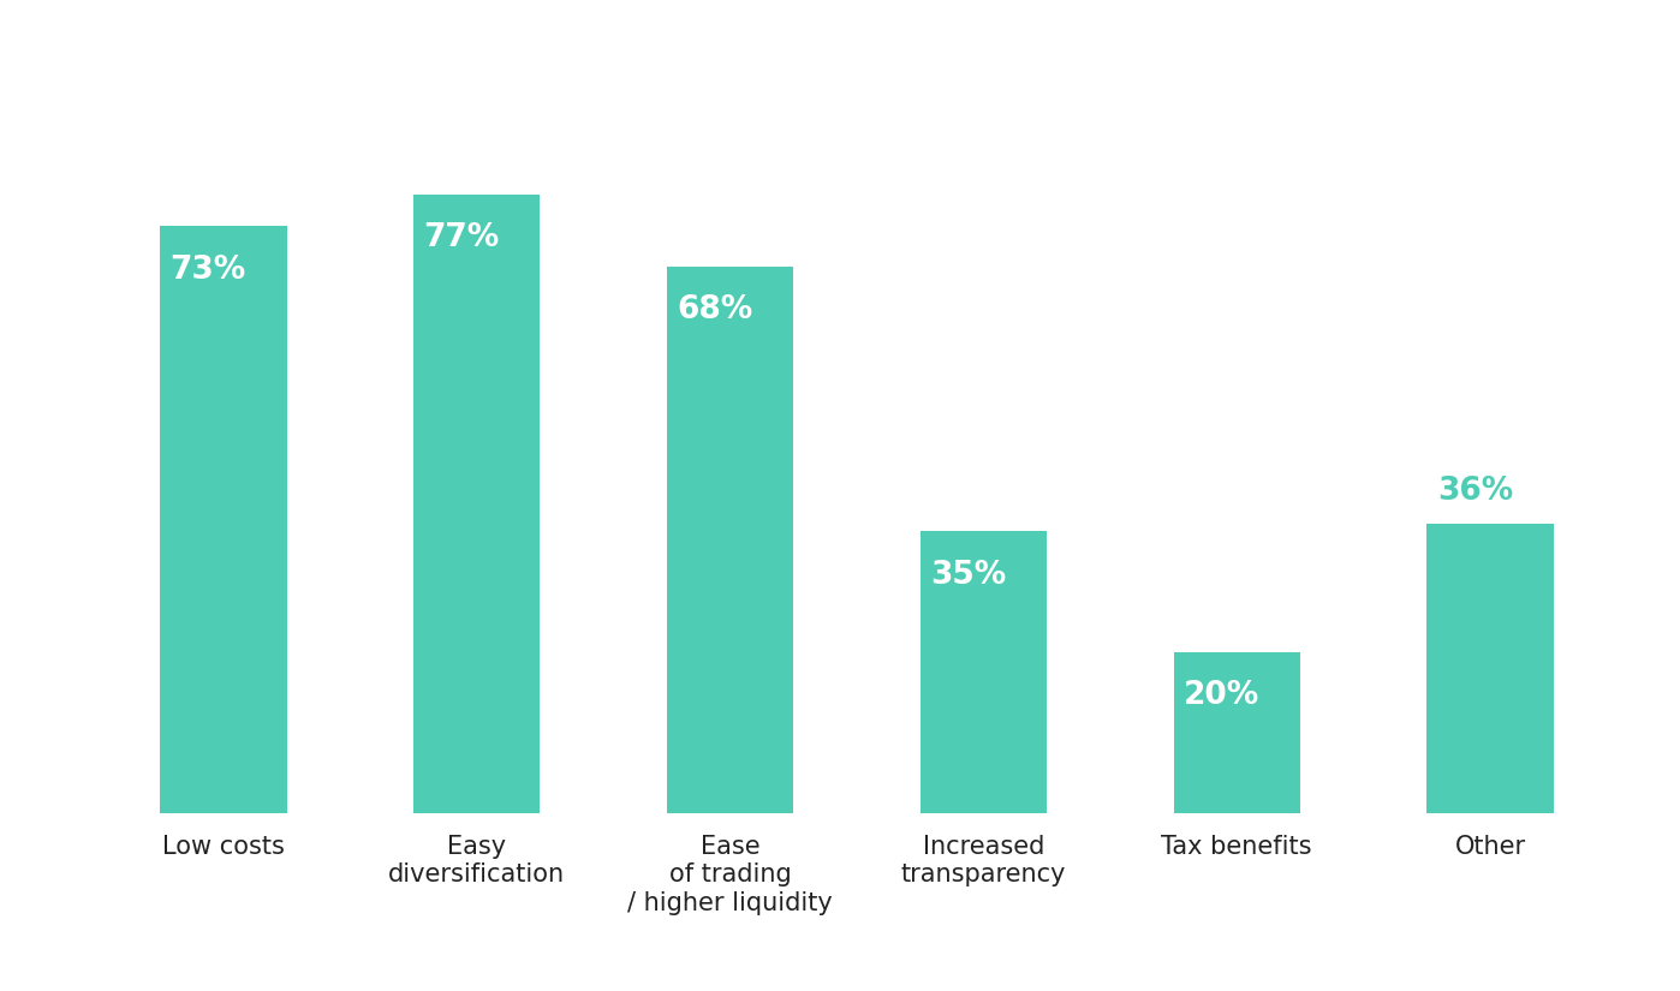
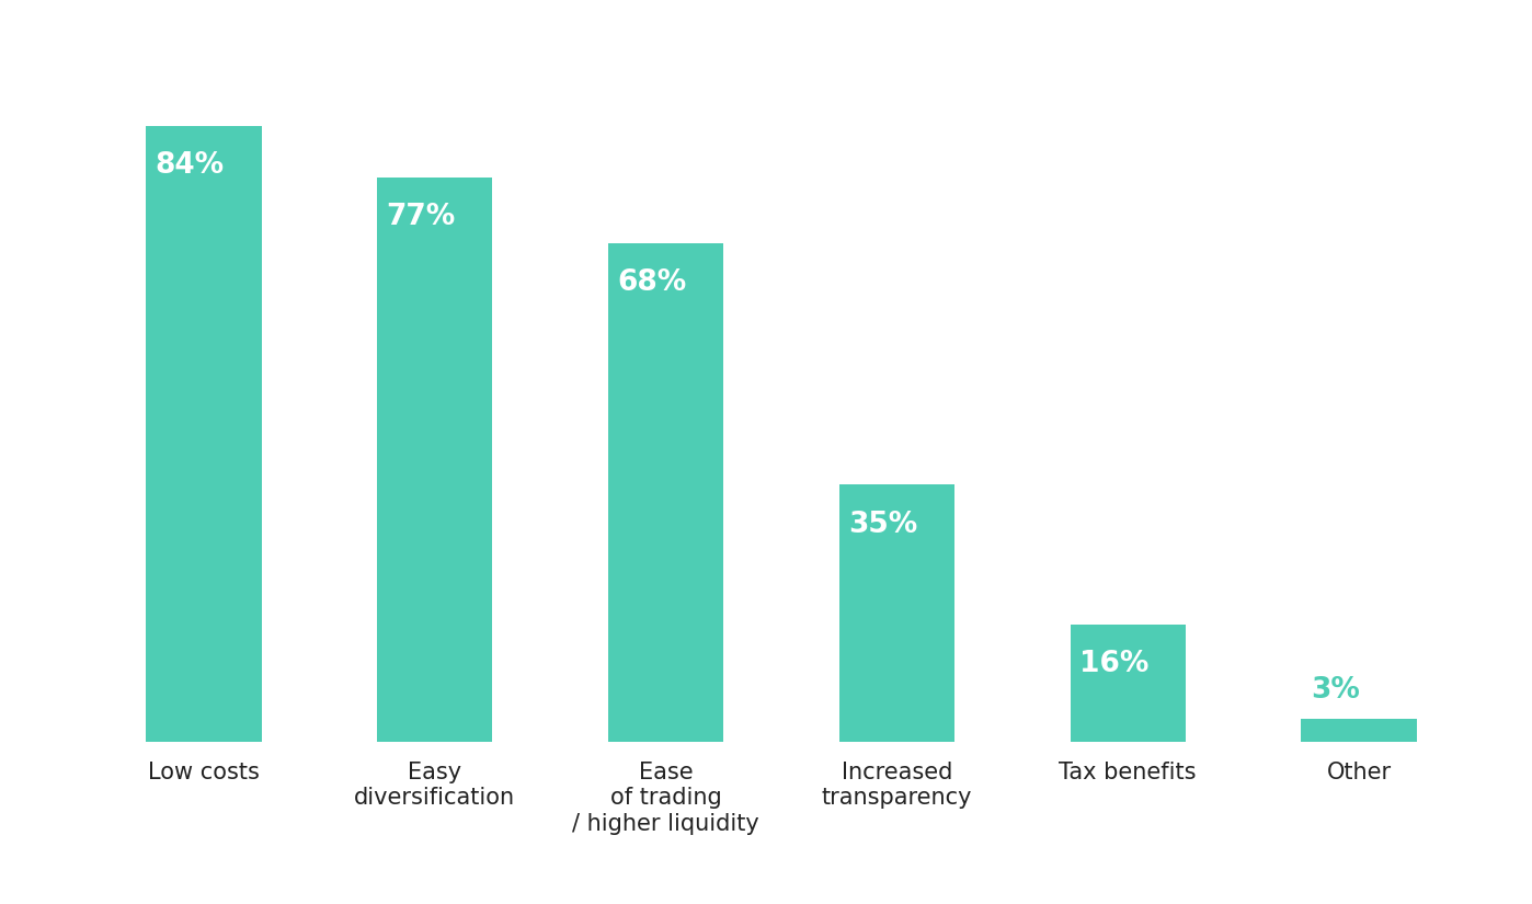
Low costs: 73% -> 84%
Tax benefits: 20% -> 16%
Other: 36% -> 3%
